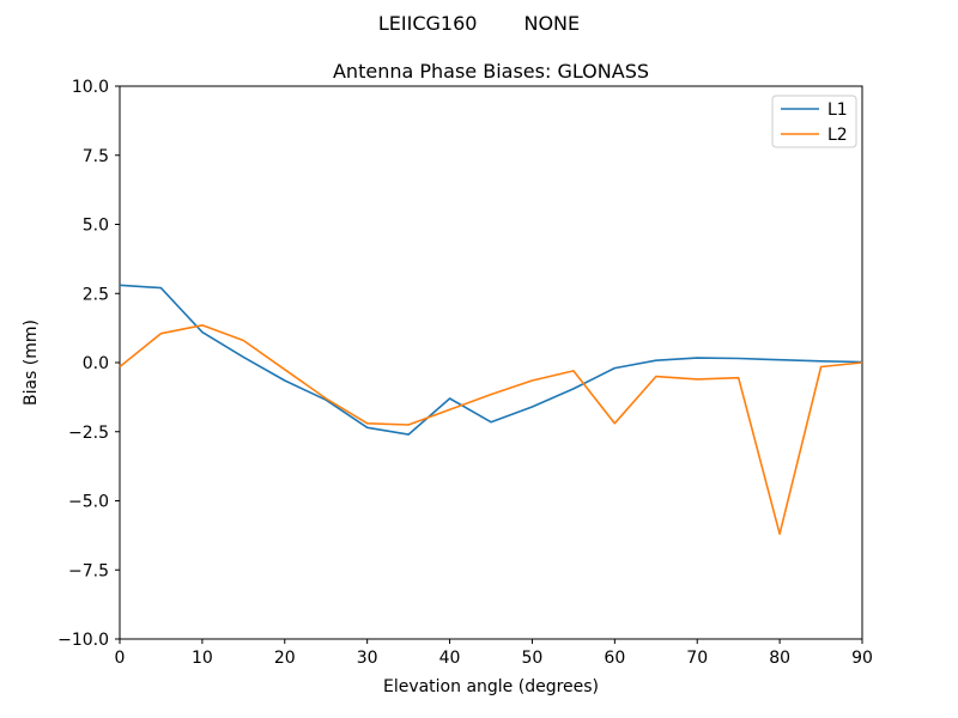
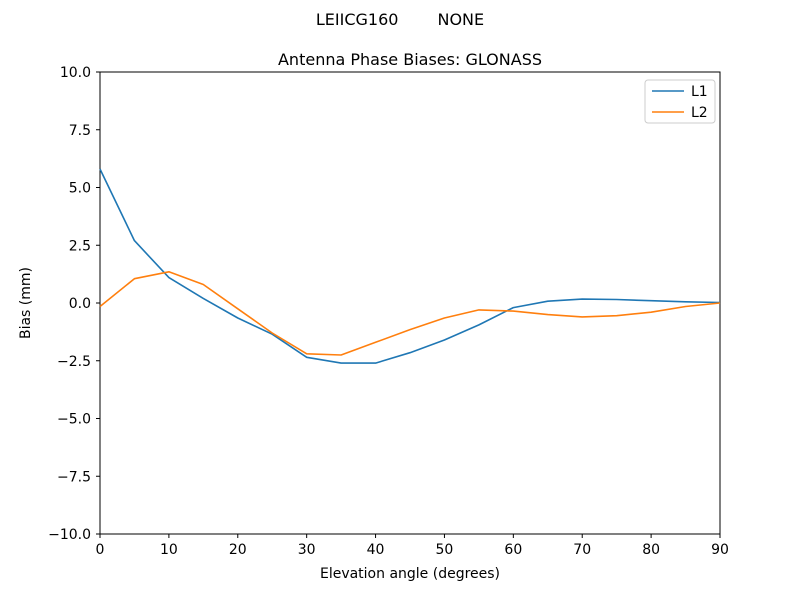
L1/0: 2.8 -> 5.8
L1/40: -1.3 -> -2.6
L2/60: -2.2 -> -0.3
L2/80: -6.2 -> -0.4
